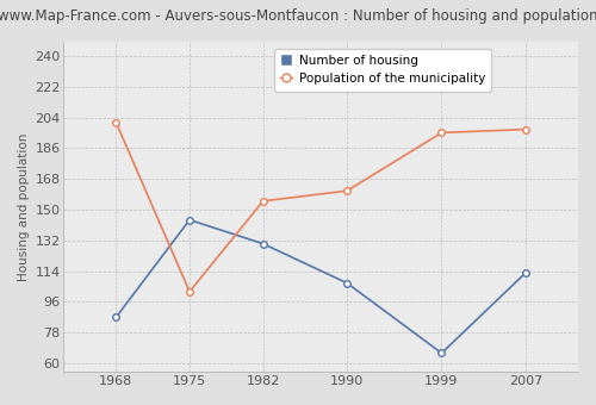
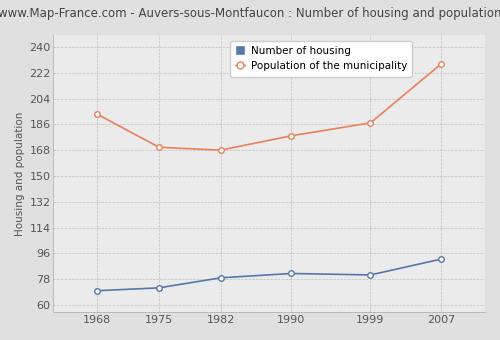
Number of housing/1968: 87 -> 70
Population of the municipality/1968: 201 -> 193
Number of housing/1975: 144 -> 72
Population of the municipality/1975: 102 -> 170
Number of housing/1982: 130 -> 79
Population of the municipality/1982: 155 -> 168
Number of housing/1990: 107 -> 82
Population of the municipality/1990: 161 -> 178
Number of housing/1999: 66 -> 81
Population of the municipality/1999: 195 -> 187
Number of housing/2007: 113 -> 92
Population of the municipality/2007: 197 -> 228
